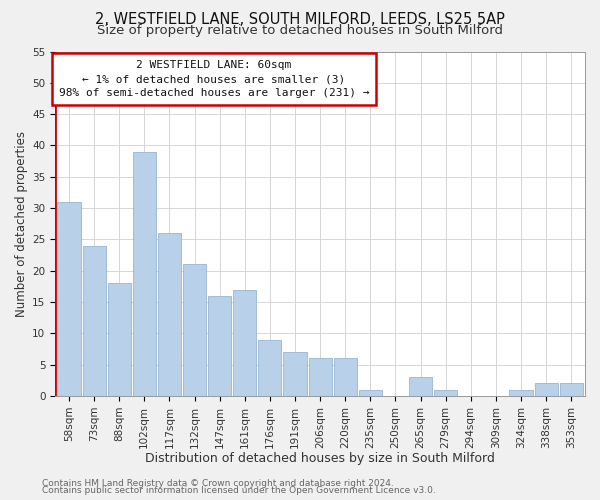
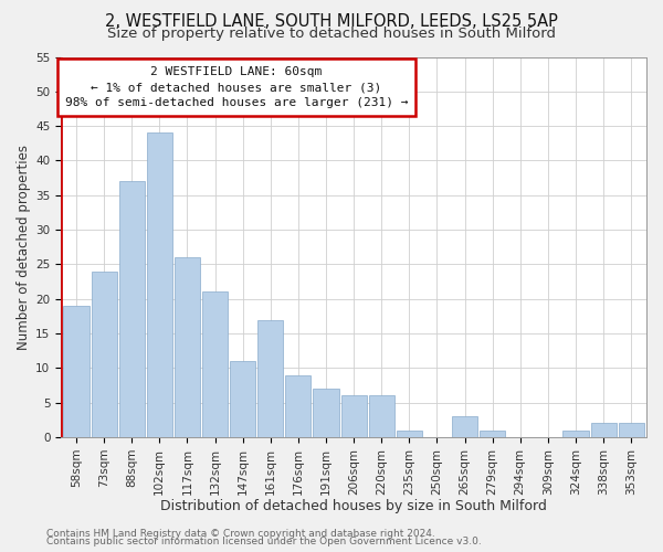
58sqm: 31 -> 19
88sqm: 18 -> 37
102sqm: 39 -> 44
147sqm: 16 -> 11
